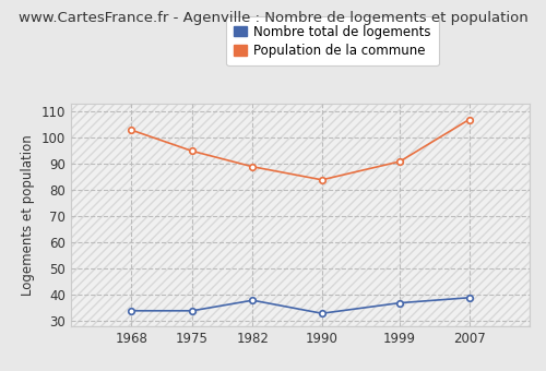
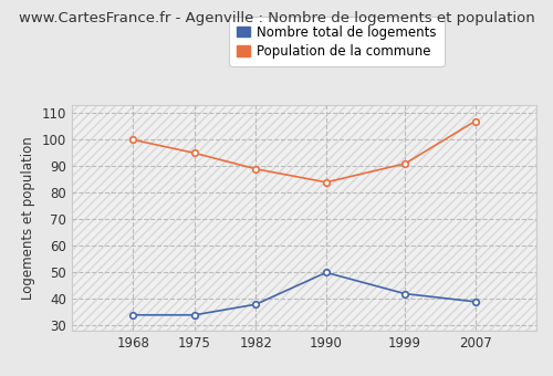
Population de la commune/1968: 103 -> 100
Nombre total de logements/1990: 33 -> 50
Nombre total de logements/1999: 37 -> 42
